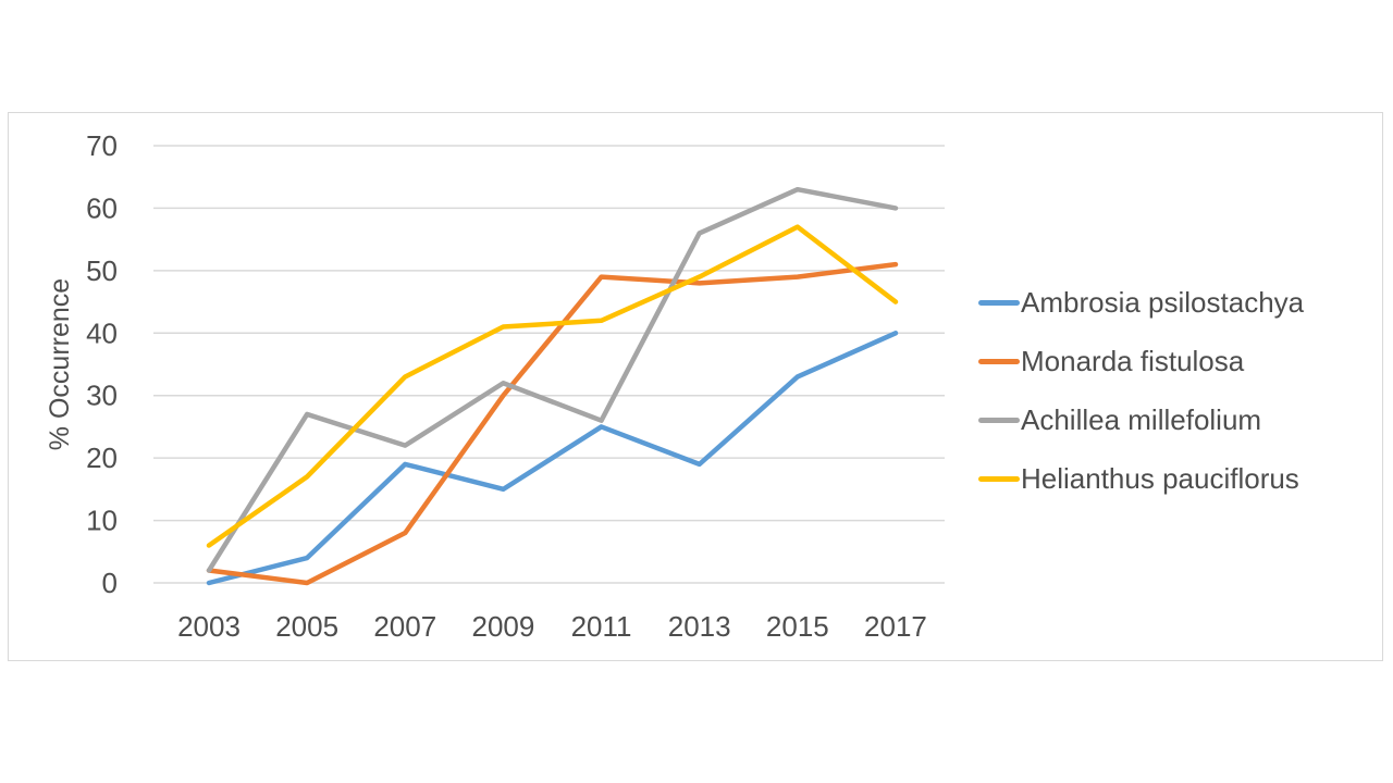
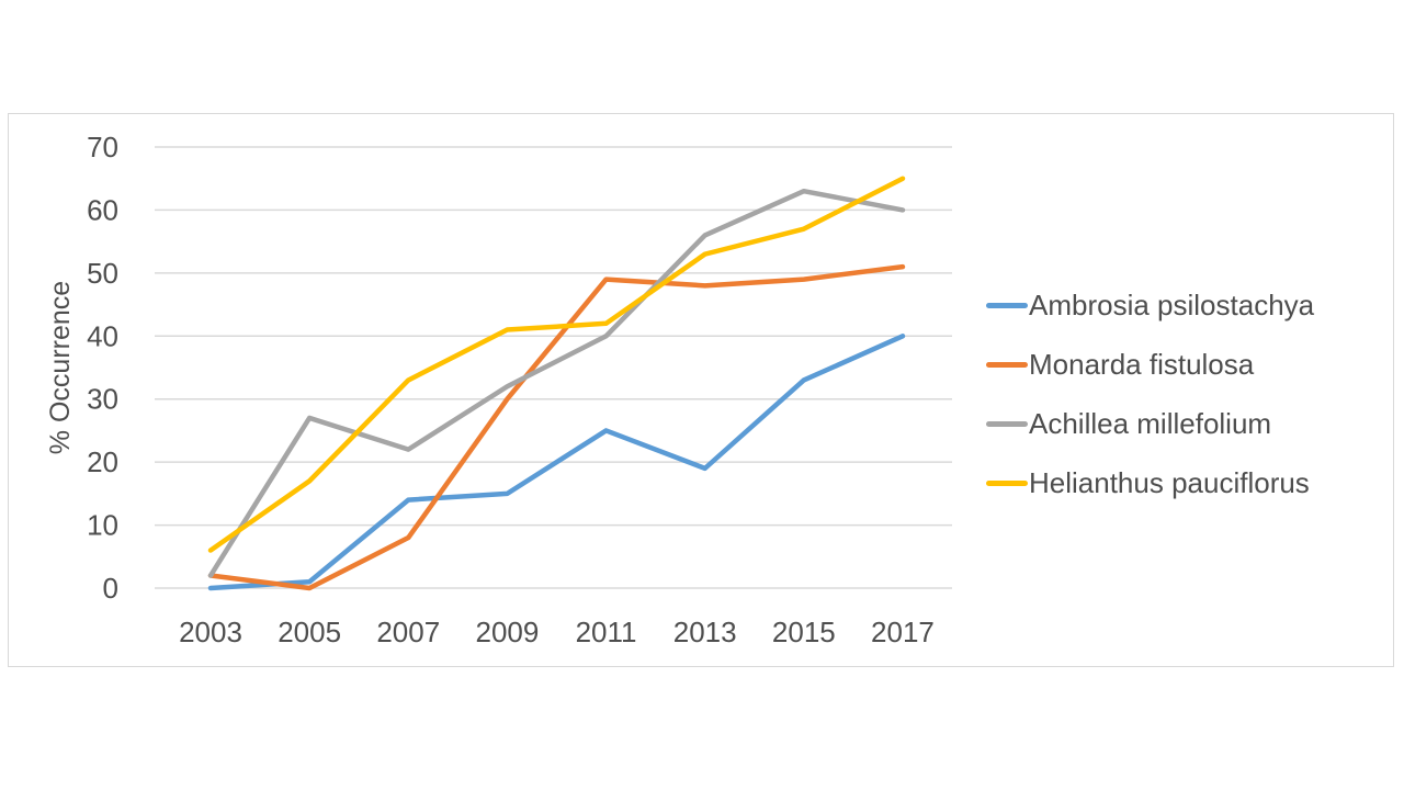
Ambrosia psilostachya/2005: 4 -> 1
Ambrosia psilostachya/2007: 19 -> 14
Achillea millefolium/2011: 26 -> 40
Helianthus pauciflorus/2013: 49 -> 53
Helianthus pauciflorus/2017: 45 -> 65
